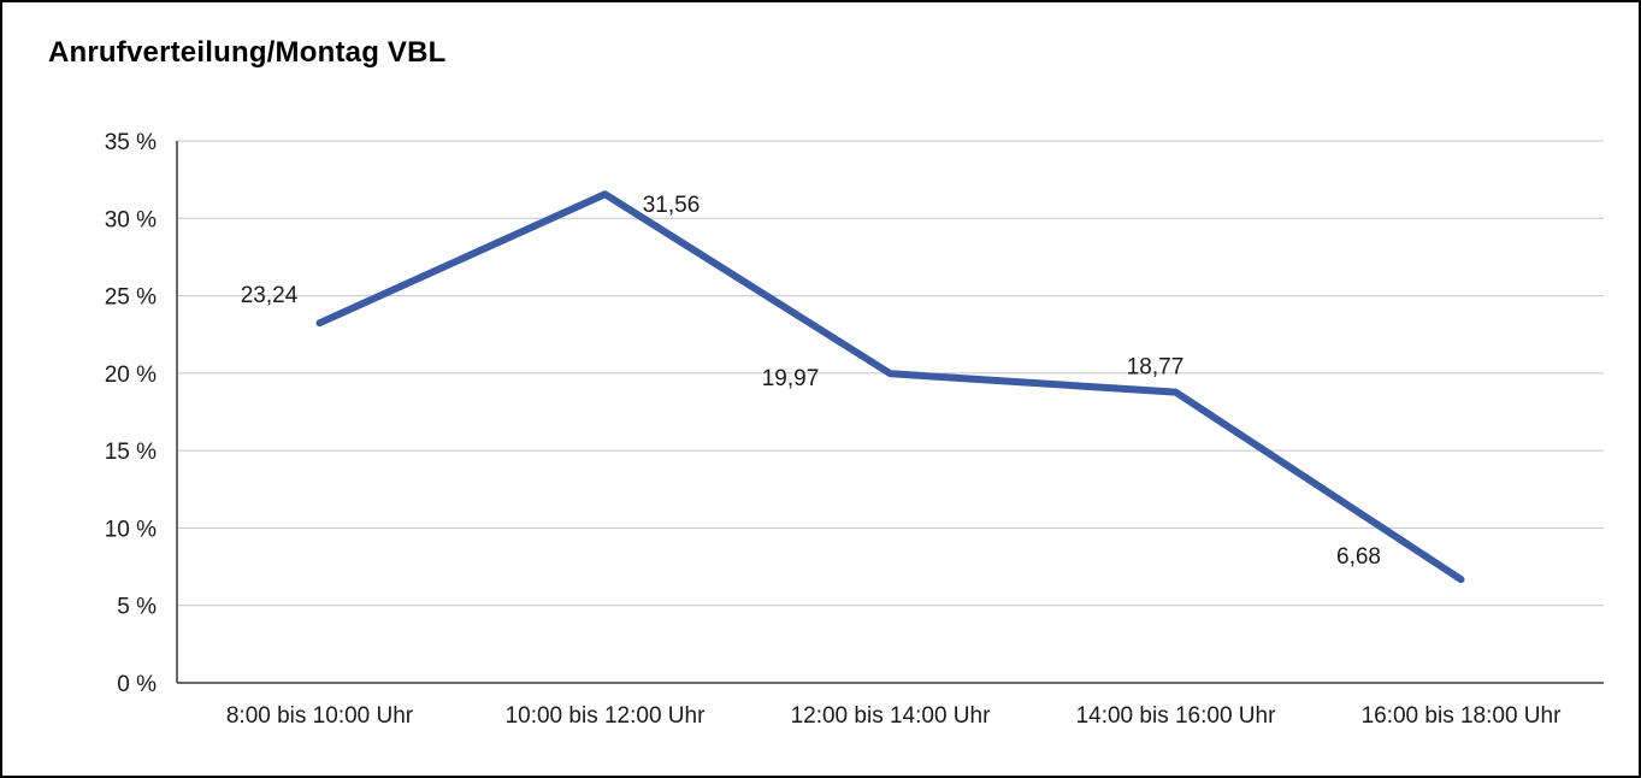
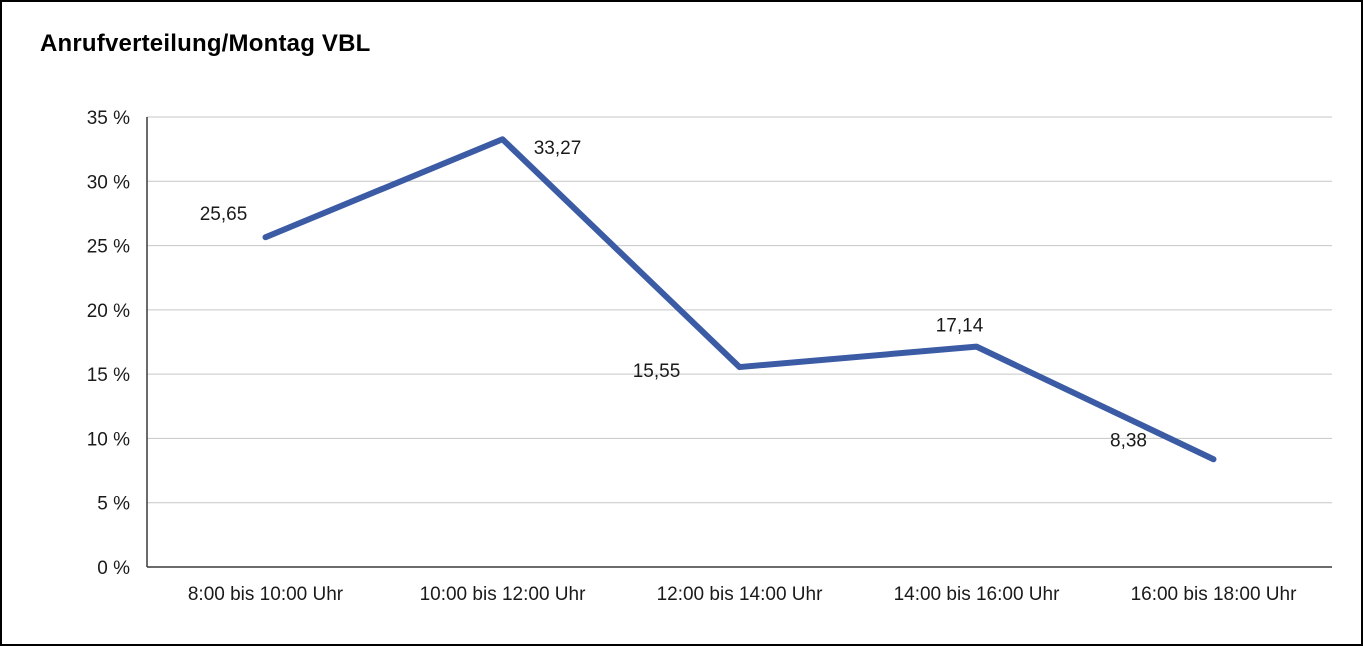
8:00 bis 10:00 Uhr: 23,24 -> 25,65
10:00 bis 12:00 Uhr: 31,56 -> 33,27
12:00 bis 14:00 Uhr: 19,97 -> 15,55
14:00 bis 16:00 Uhr: 18,77 -> 17,14
16:00 bis 18:00 Uhr: 6,68 -> 8,38
